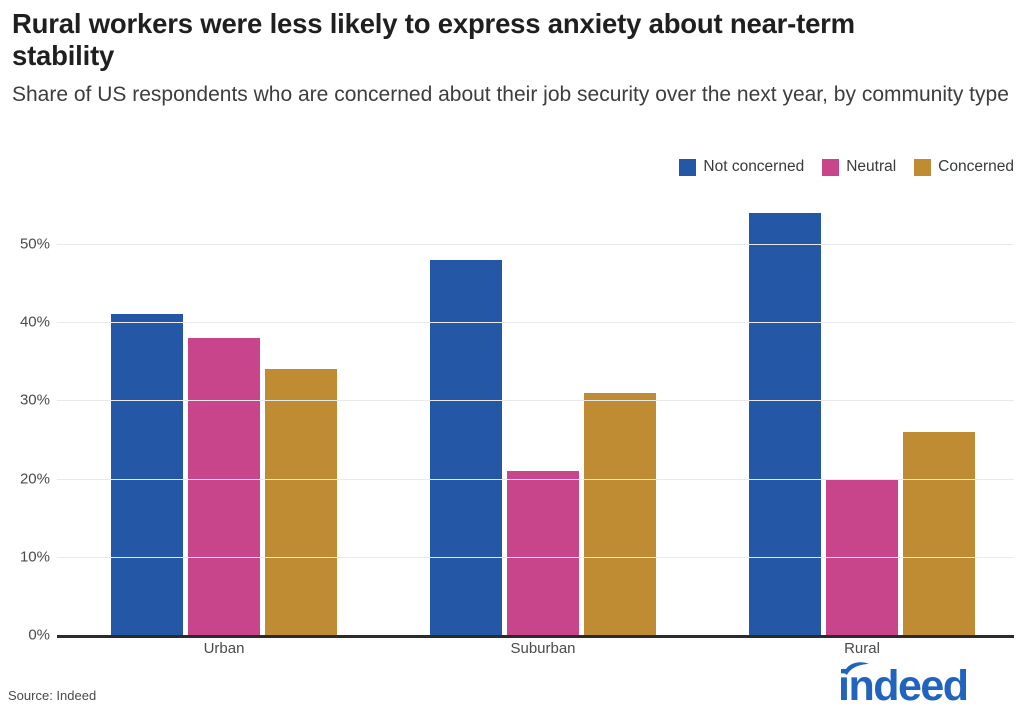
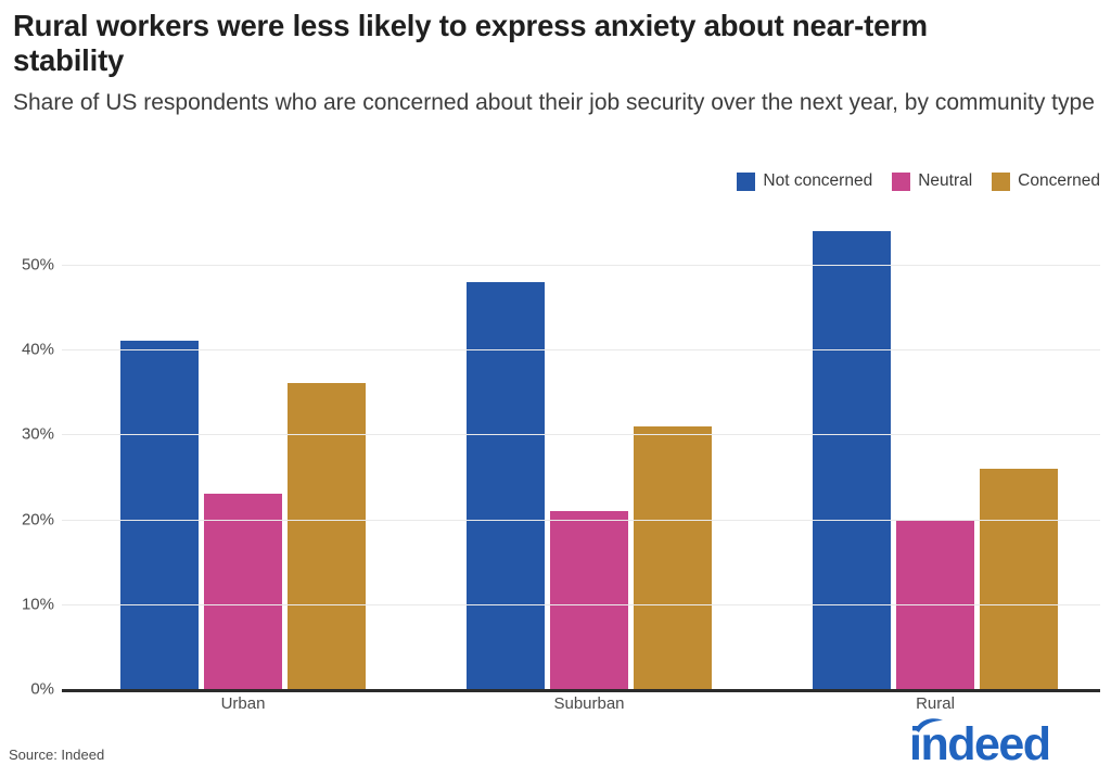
Neutral/Urban: 38% -> 23%
Concerned/Urban: 34% -> 36%
